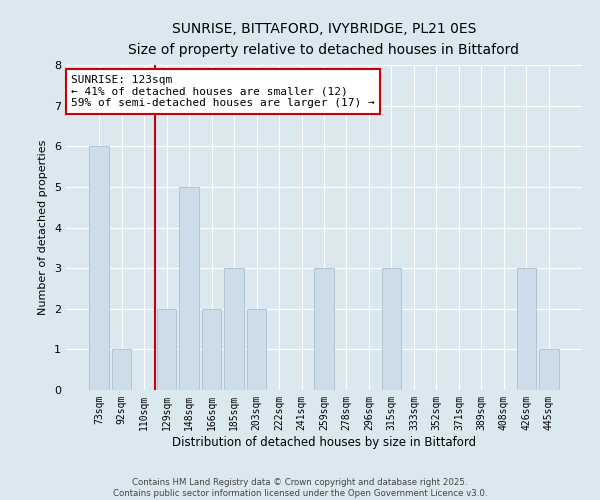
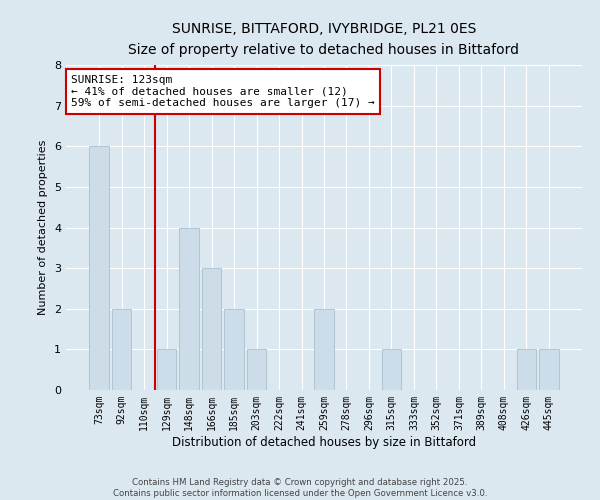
92sqm: 1 -> 2
129sqm: 2 -> 1
148sqm: 5 -> 4
166sqm: 2 -> 3
185sqm: 3 -> 2
203sqm: 2 -> 1
259sqm: 3 -> 2
315sqm: 3 -> 1
426sqm: 3 -> 1
